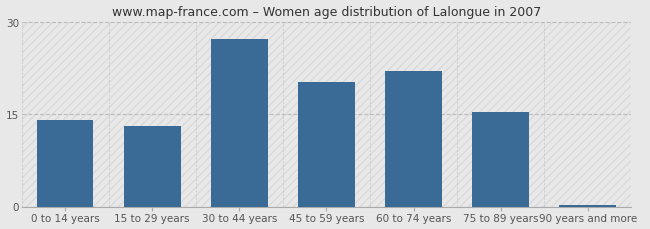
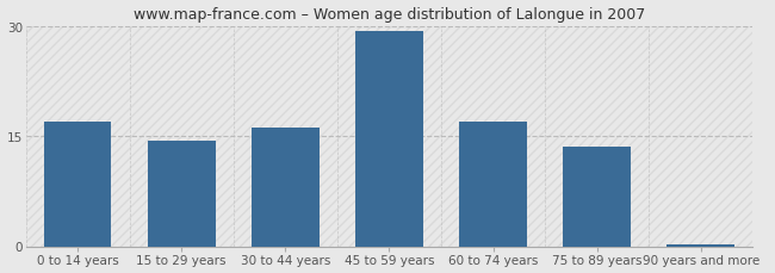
0 to 14 years: 14.0 -> 17.0
15 to 29 years: 13.0 -> 14.3
30 to 44 years: 27.2 -> 16.2
45 to 59 years: 20.2 -> 29.3
60 to 74 years: 22.0 -> 17.0
75 to 89 years: 15.4 -> 13.5
